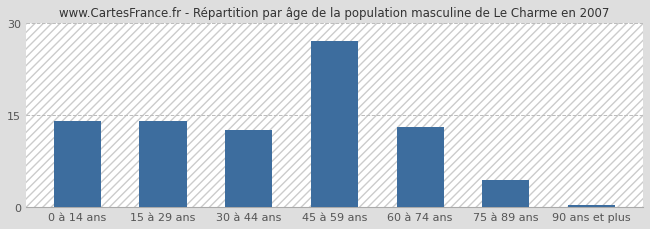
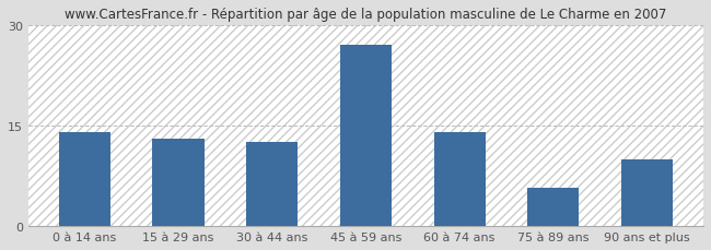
15 à 29 ans: 14.0 -> 13.0
60 à 74 ans: 13.0 -> 14.0
75 à 89 ans: 4.5 -> 5.8
90 ans et plus: 0.3 -> 10.0
